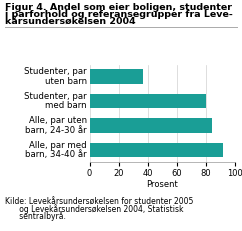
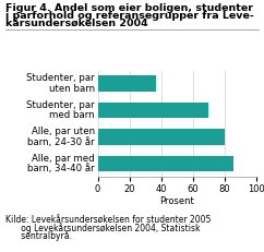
Studenter, par med barn: 80 -> 70
Alle, par uten barn, 24-30 år: 84 -> 80
Alle, par med barn, 34-40 år: 92 -> 86
